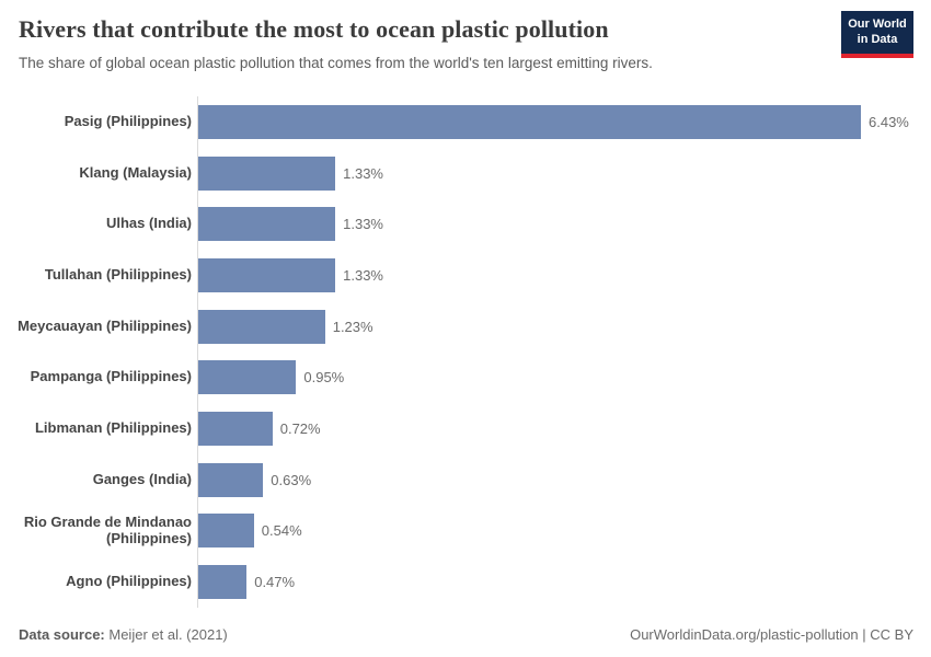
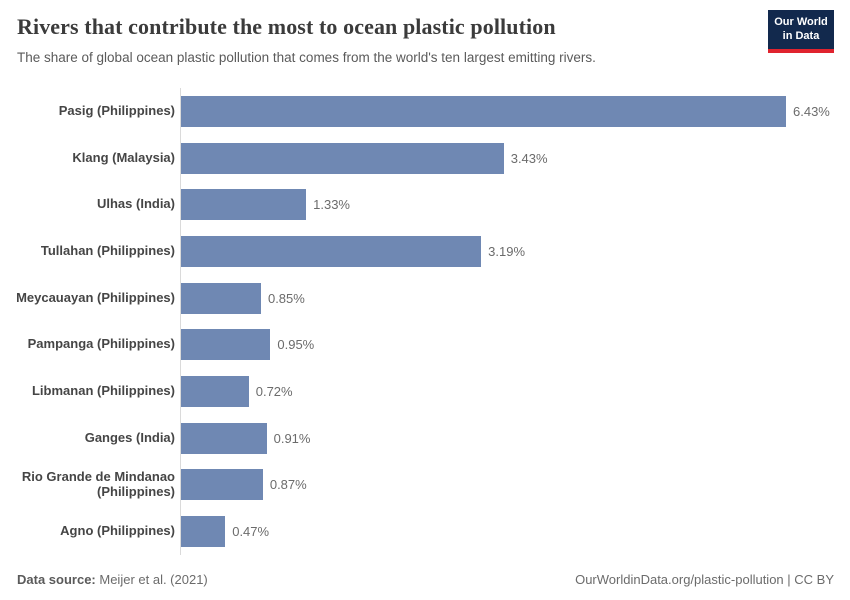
Klang (Malaysia): 1.33% -> 3.43%
Tullahan (Philippines): 1.33% -> 3.19%
Meycauayan (Philippines): 1.23% -> 0.85%
Ganges (India): 0.63% -> 0.91%
Rio Grande de Mindanao (Philippines): 0.54% -> 0.87%
